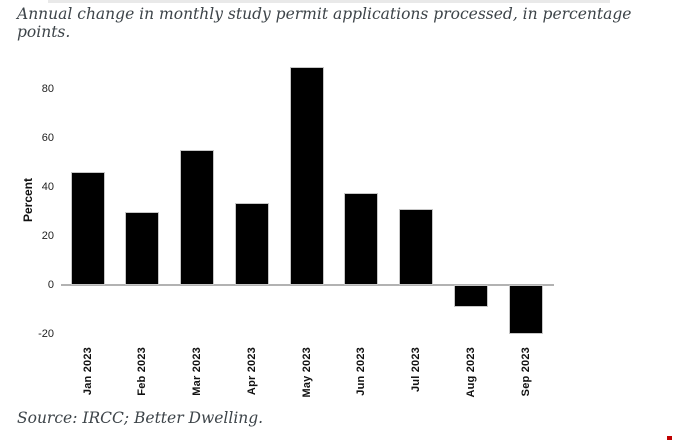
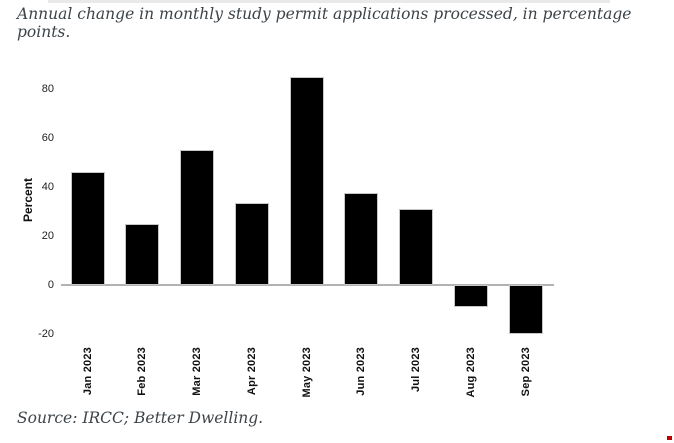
Feb 2023: 30 -> 25
May 2023: 89 -> 85
